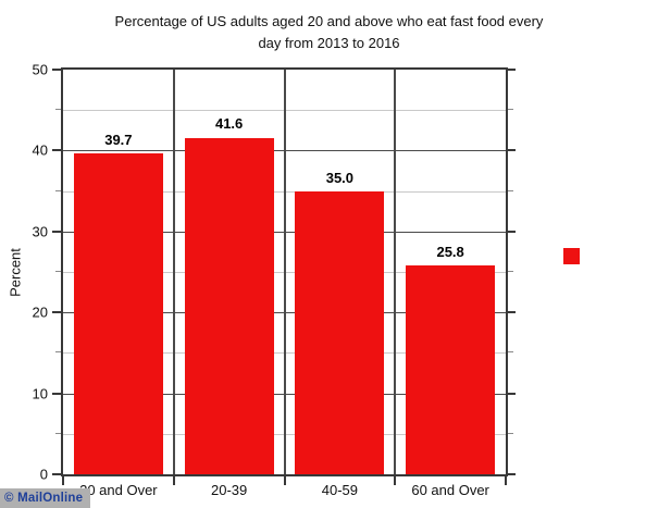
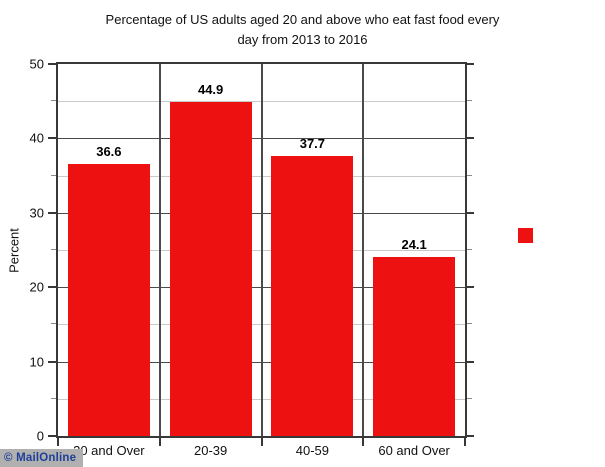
20 and Over: 39.7 -> 36.6
20-39: 41.6 -> 44.9
40-59: 35.0 -> 37.7
60 and Over: 25.8 -> 24.1
